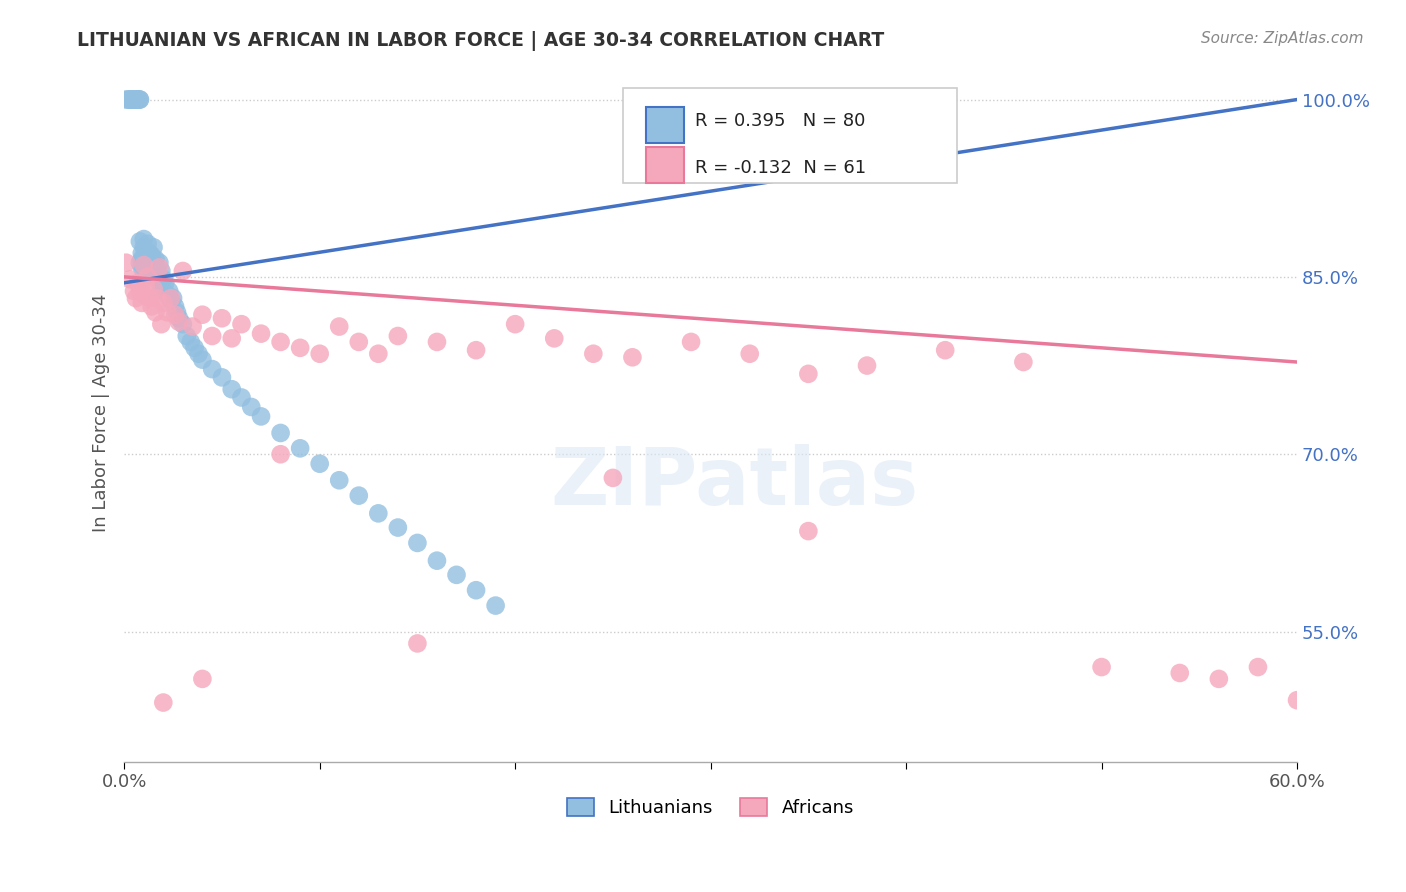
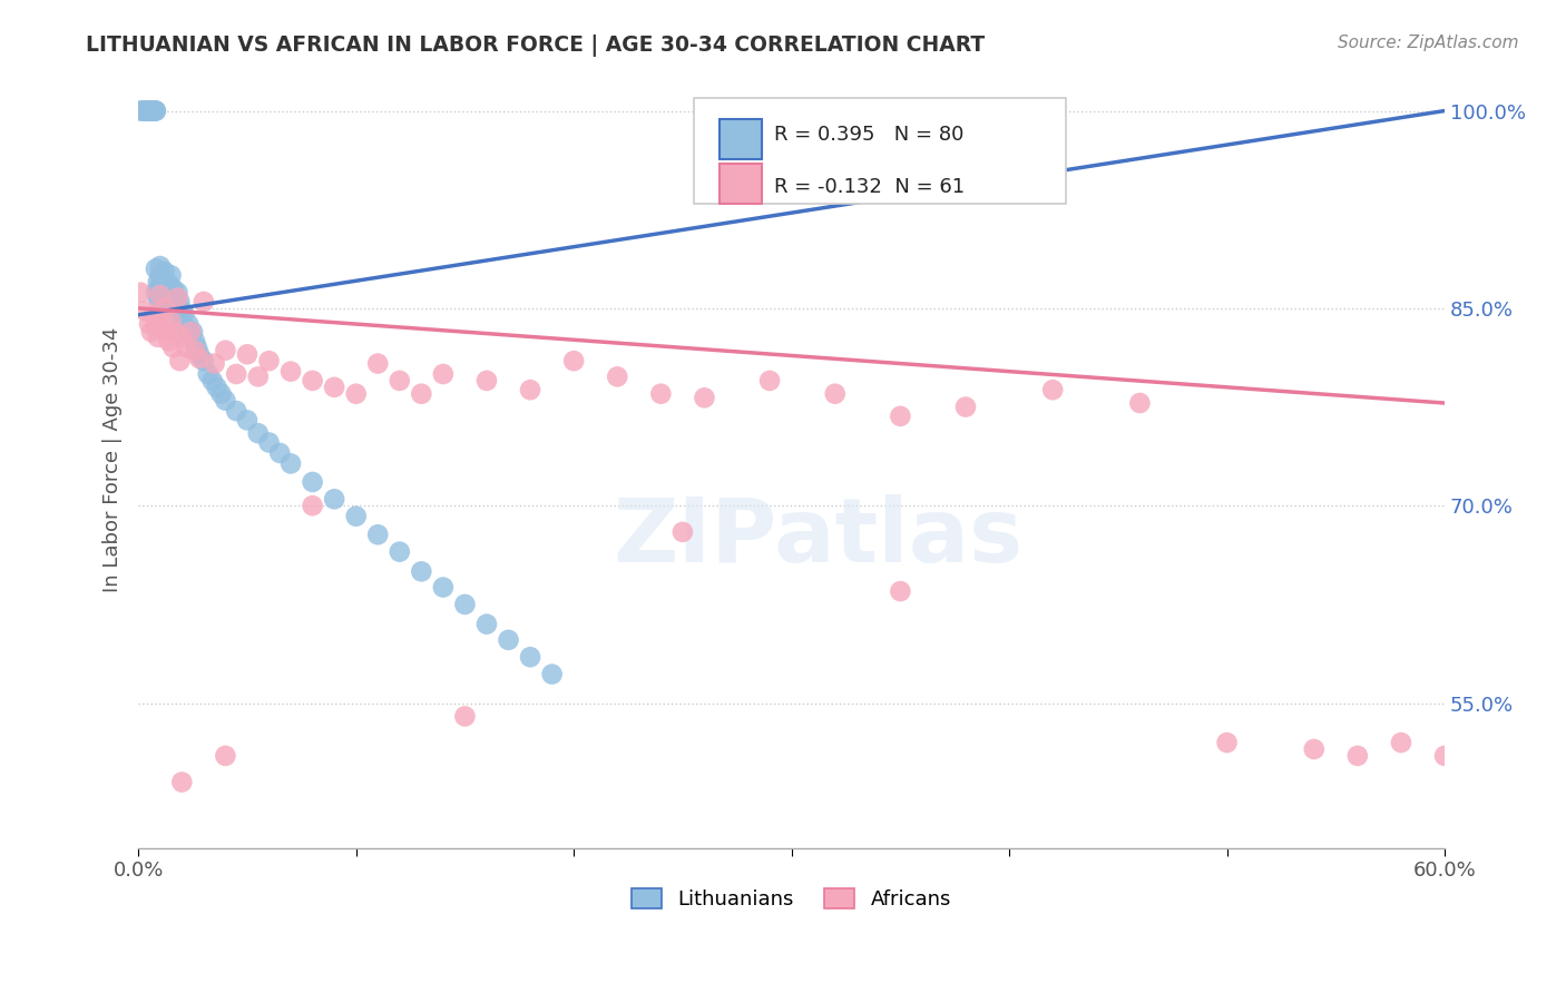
Africans/60.0%: 49.2% -> 51.0%
